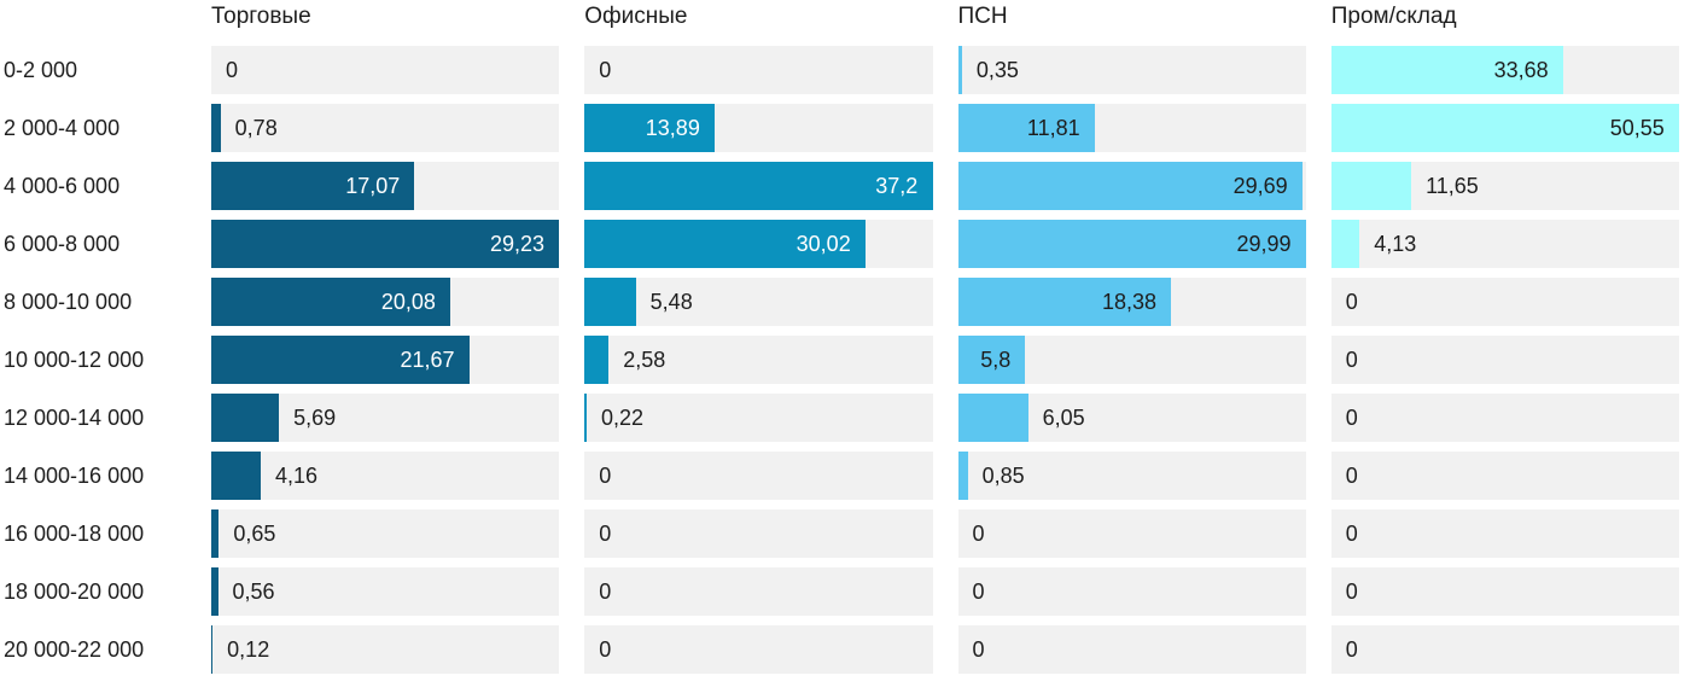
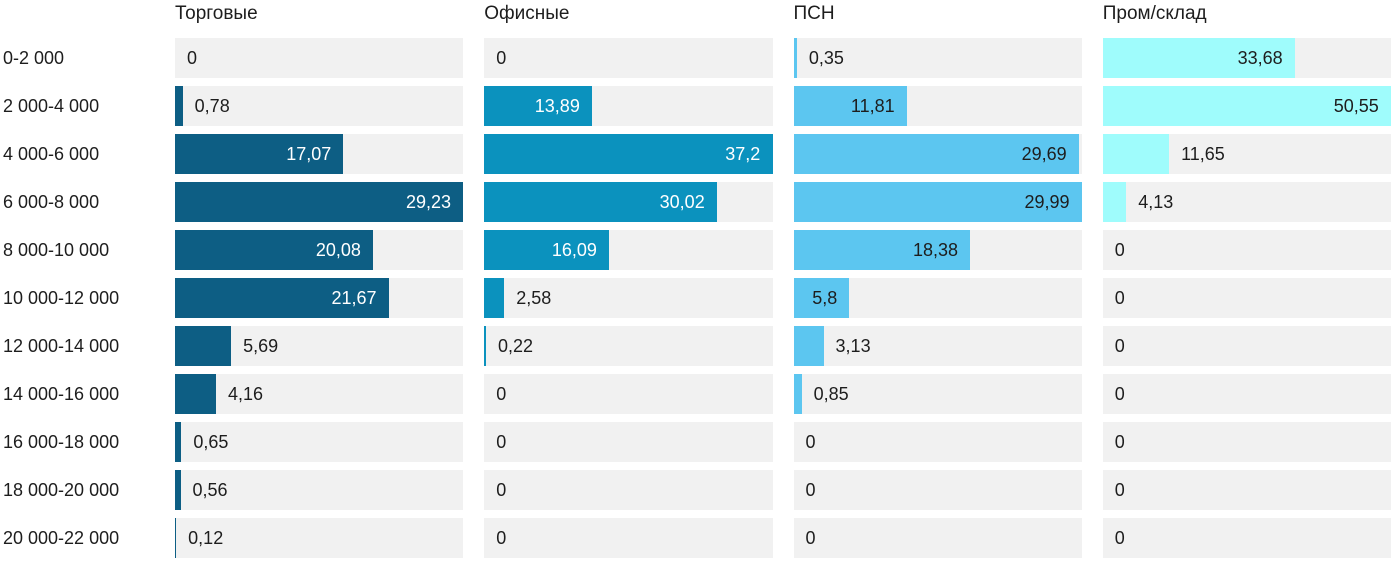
Офисные/8 000-10 000: 5,48 -> 16,09
ПСН/12 000-14 000: 6,05 -> 3,13
